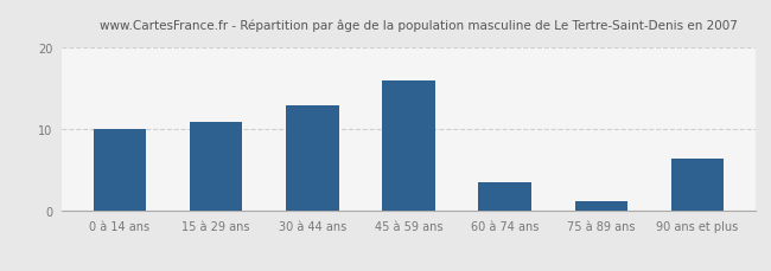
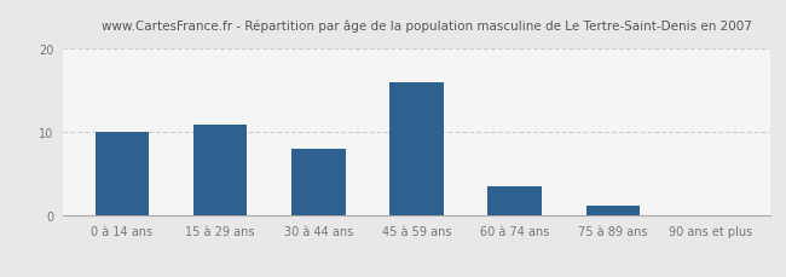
30 à 44 ans: 13.0 -> 8.0
90 ans et plus: 6.4 -> 0.1
